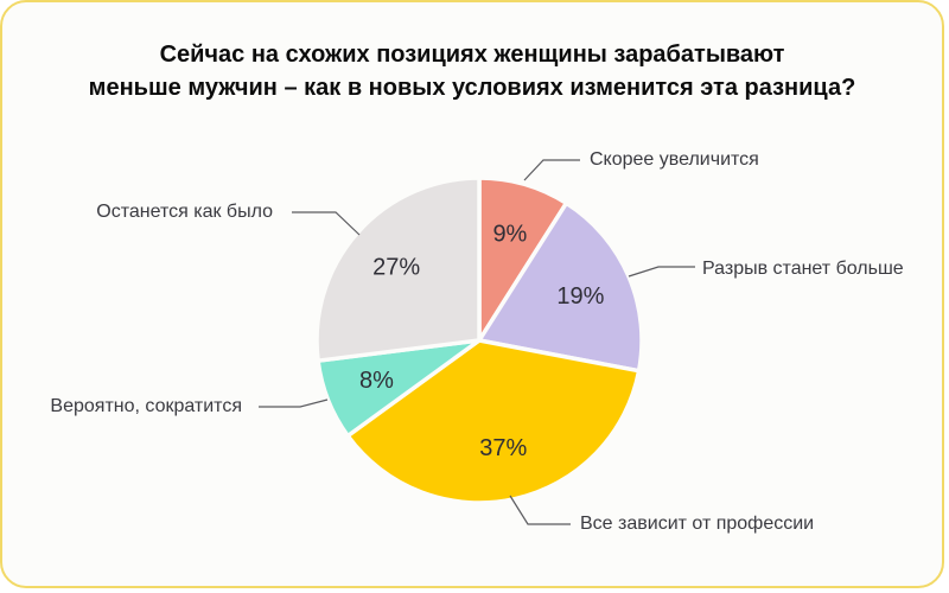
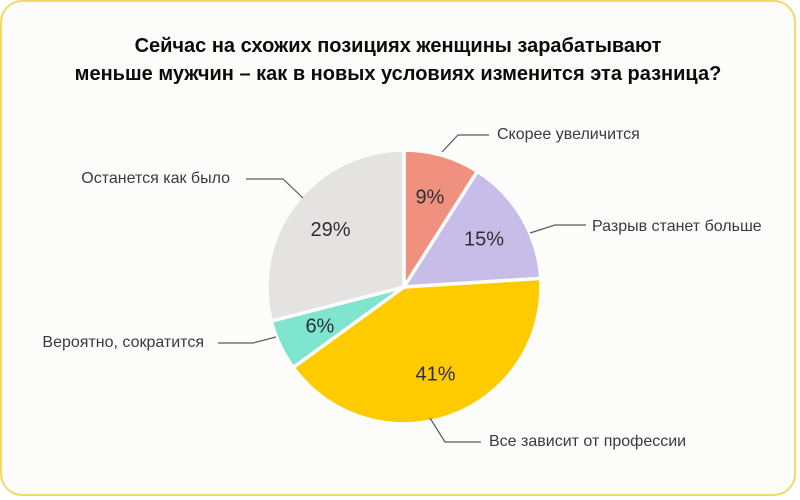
Разрыв станет больше: 19% -> 15%
Все зависит от профессии: 37% -> 41%
Вероятно, сократится: 8% -> 6%
Останется как было: 27% -> 29%
